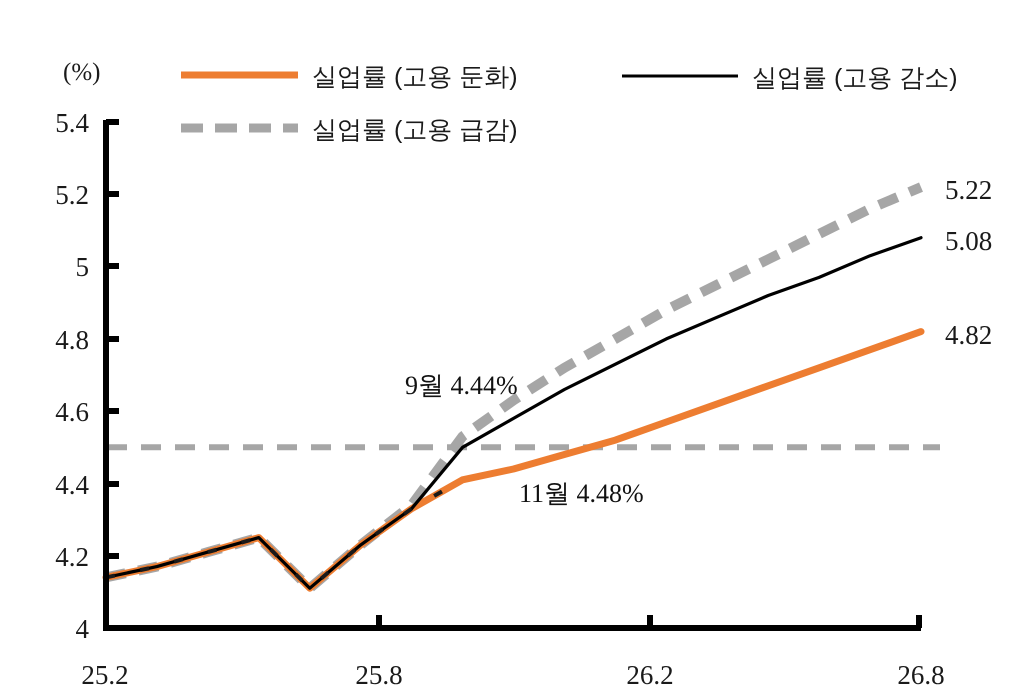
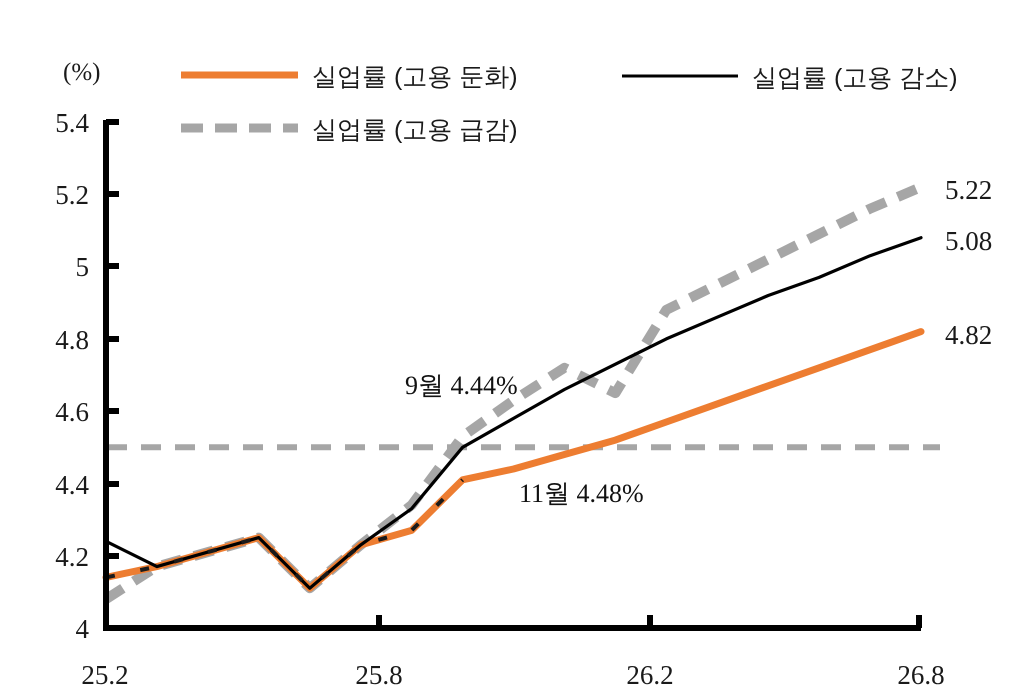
실업률 (고용 감소)/25.2: 4.14 -> 4.24
실업률 (고용 급감)/25.2: 4.14 -> 4.08
실업률 (고용 둔화)/25.8: 4.33 -> 4.27
실업률 (고용 급감)/26.2: 4.80 -> 4.65
